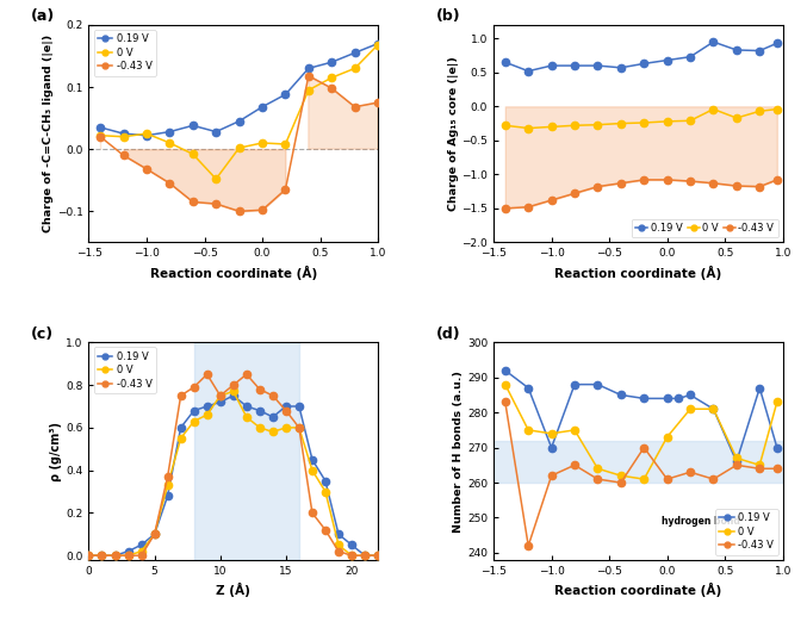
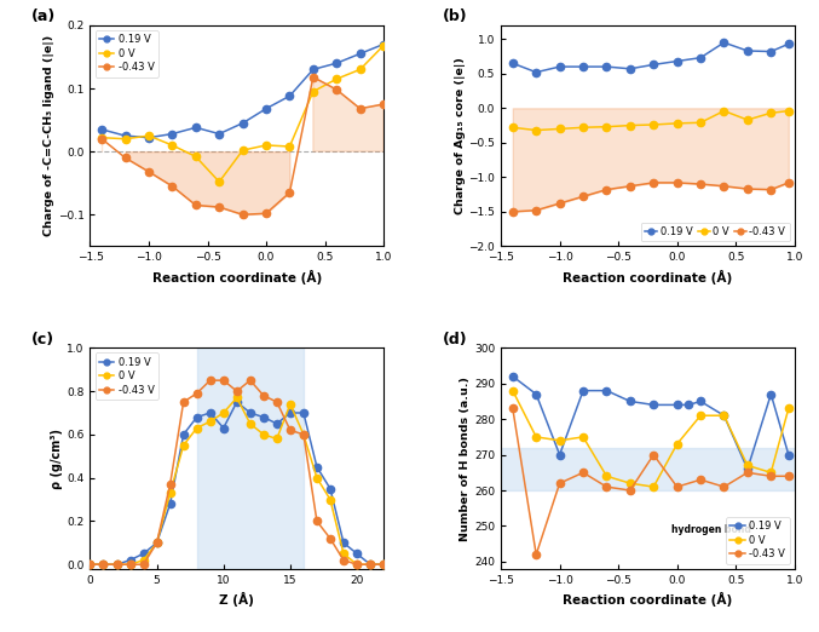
0.19 V/10: 0.72 -> 0.63
0 V/10: 0.75 -> 0.70
-0.43 V/10: 0.75 -> 0.85
0 V/15: 0.60 -> 0.74
-0.43 V/15: 0.68 -> 0.62
